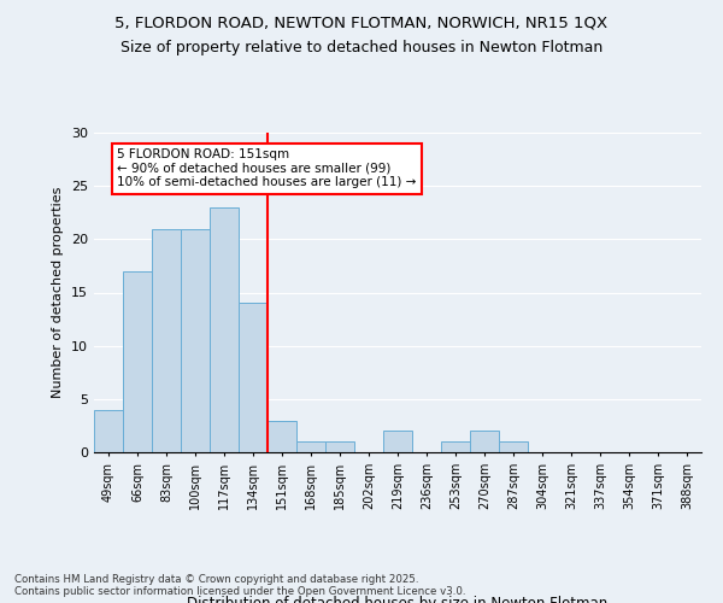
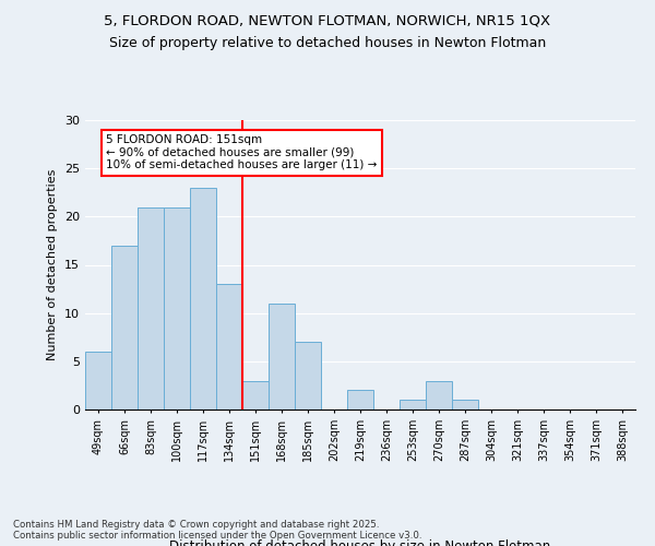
49sqm: 4 -> 6
134sqm: 14 -> 13
168sqm: 1 -> 11
185sqm: 1 -> 7
270sqm: 2 -> 3
